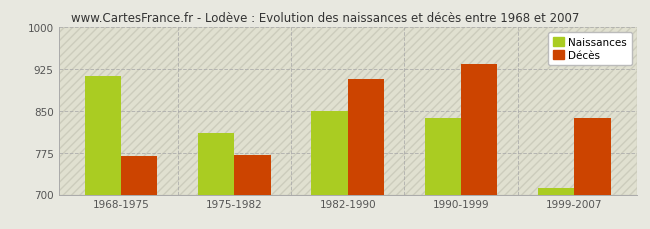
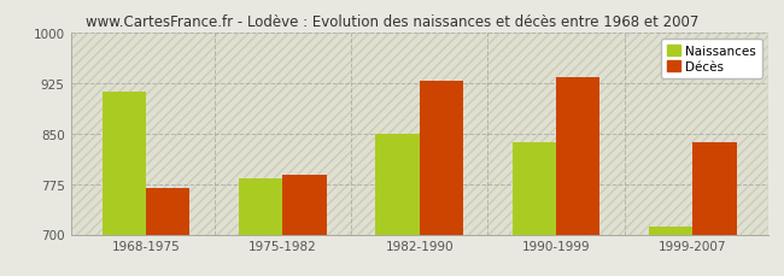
Naissances/1975-1982: 810 -> 783
Décès/1975-1982: 770 -> 788
Décès/1982-1990: 906 -> 928
